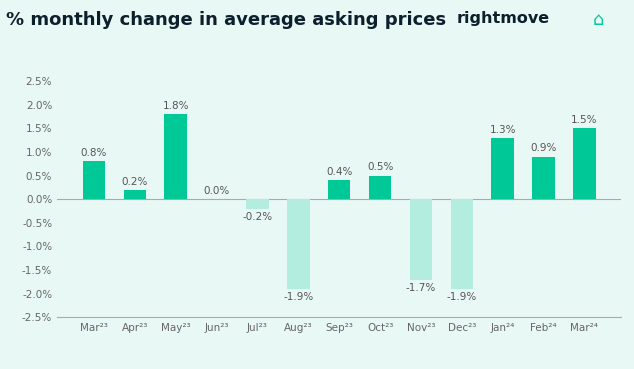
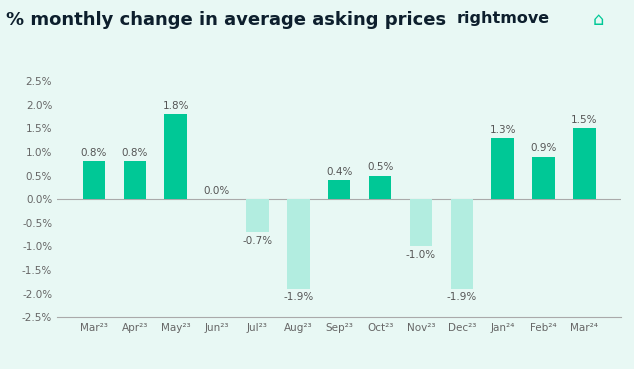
Apr²³: 0.2% -> 0.8%
Jul²³: -0.2% -> -0.7%
Nov²³: -1.7% -> -1.0%
